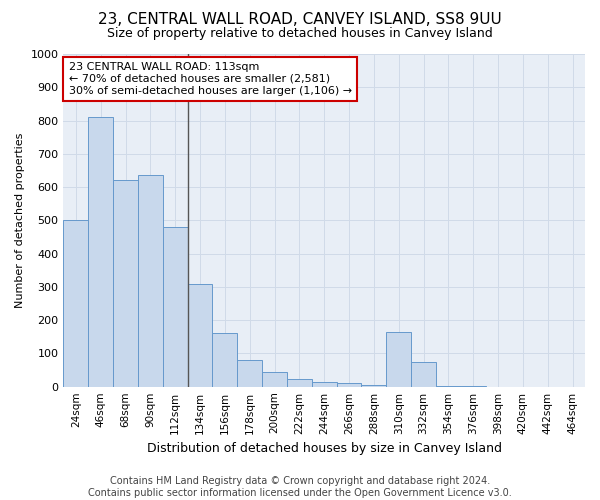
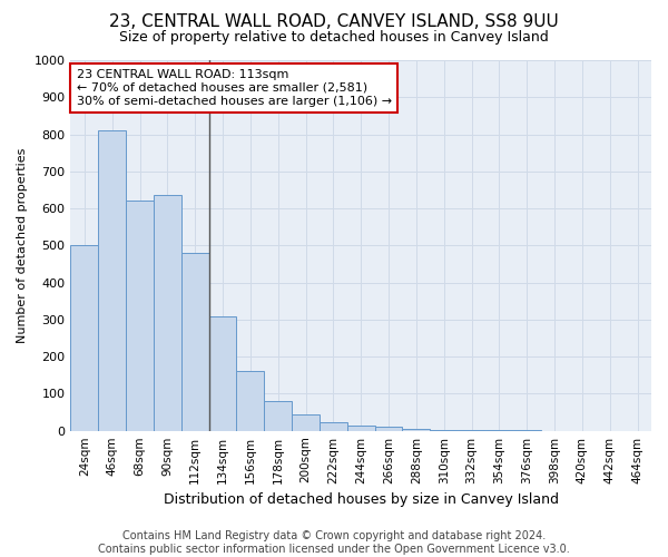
310sqm: 165 -> 3
332sqm: 75 -> 2
